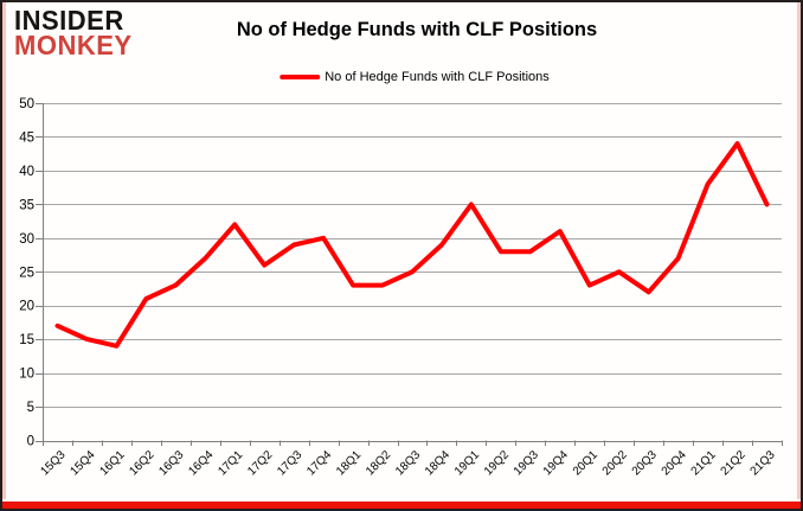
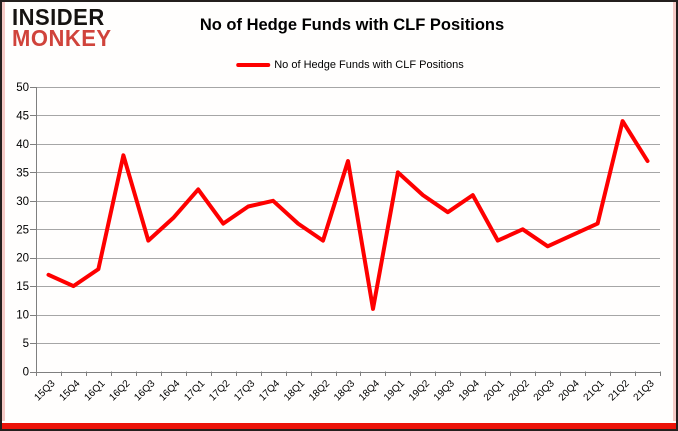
16Q1: 14 -> 18
16Q2: 21 -> 38
18Q1: 23 -> 26
18Q3: 25 -> 37
18Q4: 29 -> 11
19Q2: 28 -> 31
20Q4: 27 -> 24
21Q1: 38 -> 26
21Q3: 35 -> 37
